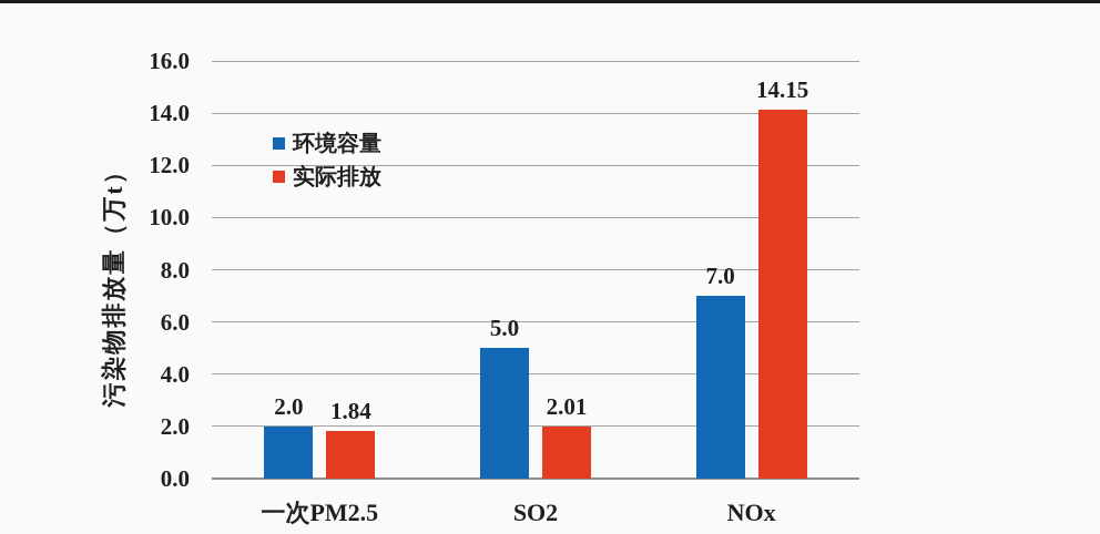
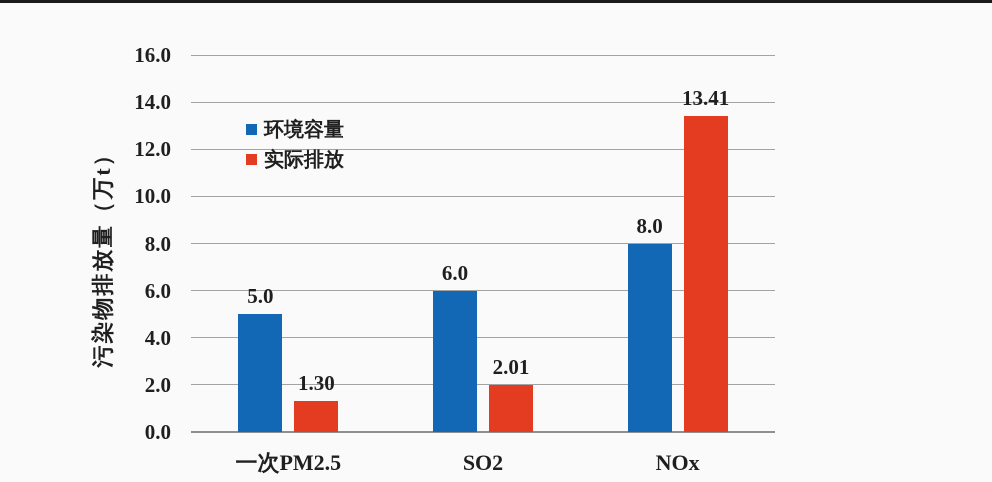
环境容量/一次PM2.5: 2.0 -> 5.0
实际排放/一次PM2.5: 1.84 -> 1.30
环境容量/SO2: 5.0 -> 6.0
环境容量/NOx: 7.0 -> 8.0
实际排放/NOx: 14.15 -> 13.41
